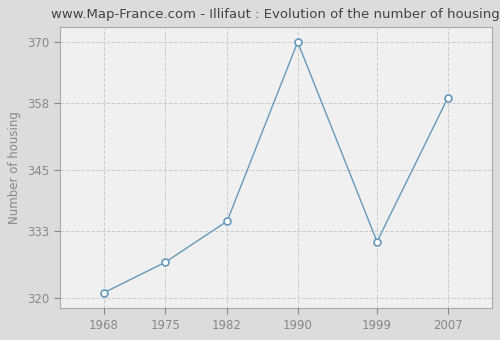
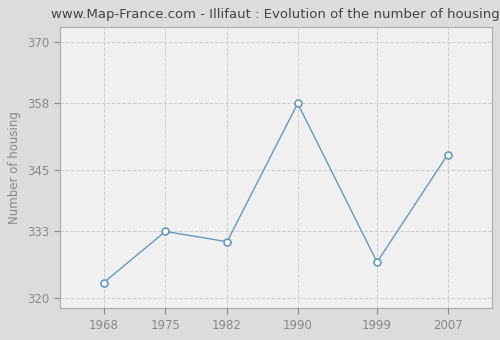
1968: 321 -> 323
1975: 327 -> 333
1982: 335 -> 331
1990: 370 -> 358
1999: 331 -> 327
2007: 359 -> 348
